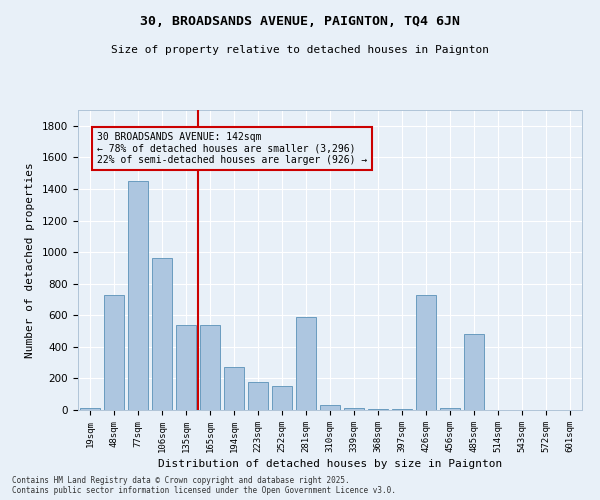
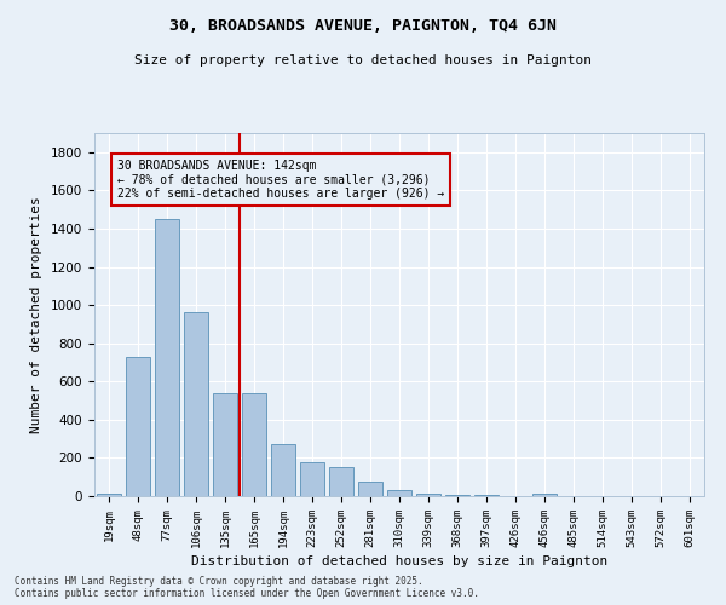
281sqm: 590 -> 80
426sqm: 730 -> 0
485sqm: 480 -> 0
